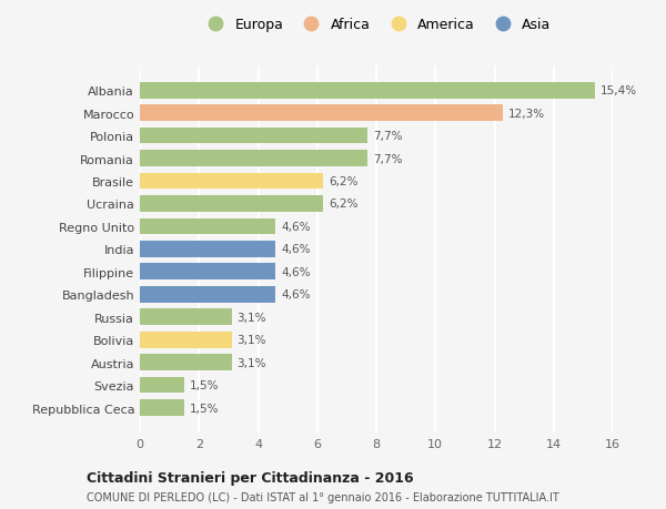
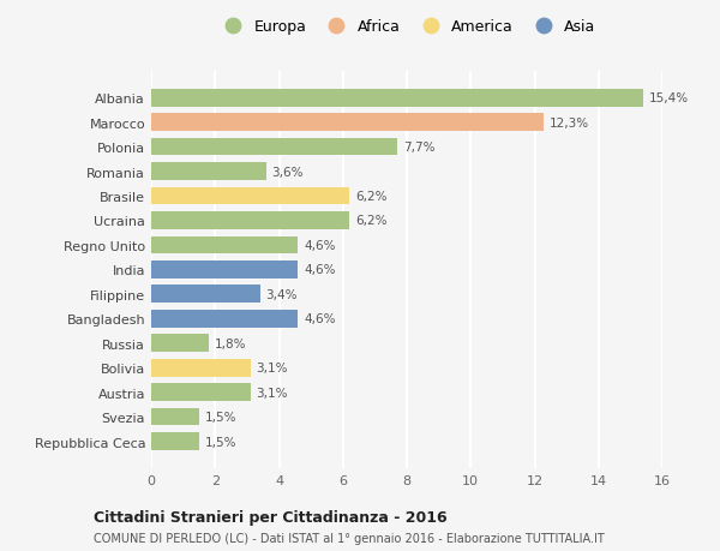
Romania: 7,7% -> 3,6%
Filippine: 4,6% -> 3,4%
Russia: 3,1% -> 1,8%
